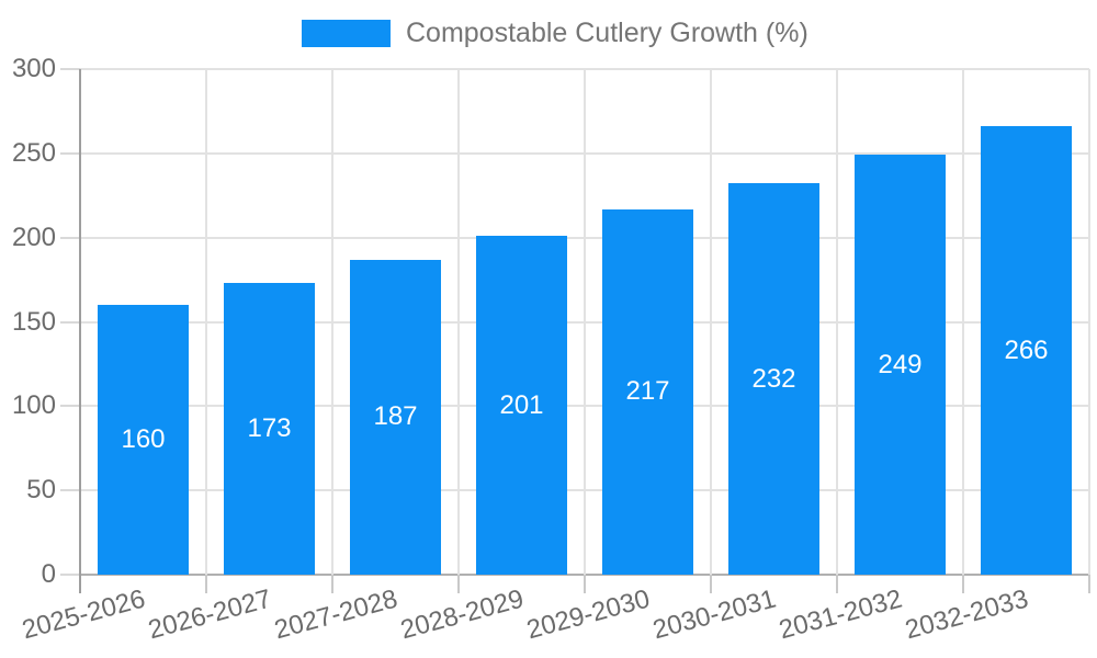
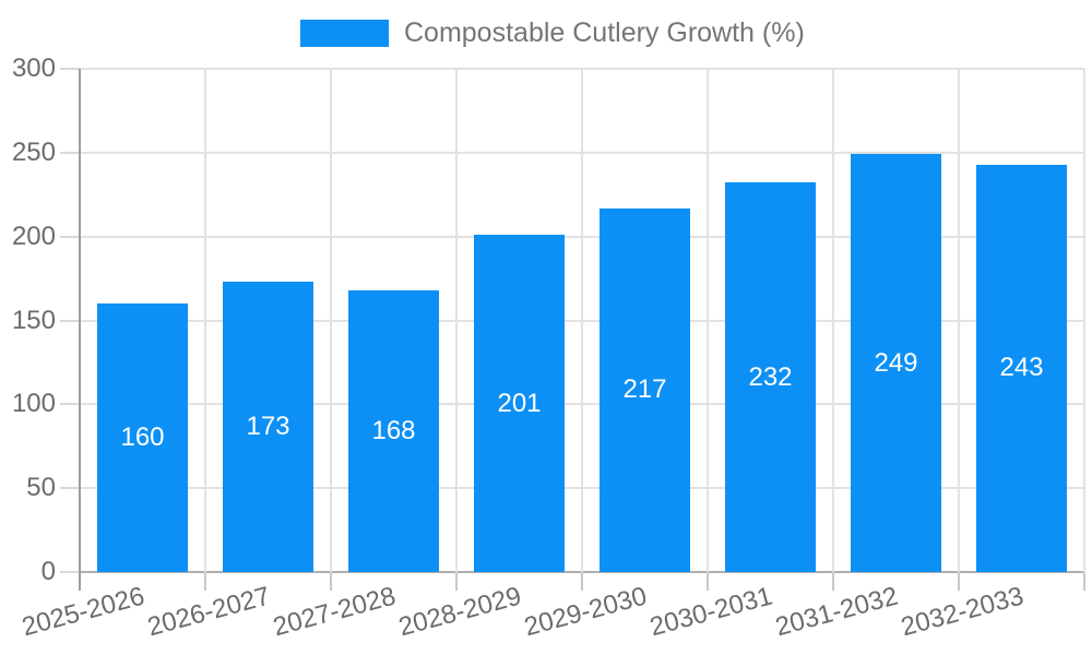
2027-2028: 187 -> 168
2032-2033: 266 -> 243
